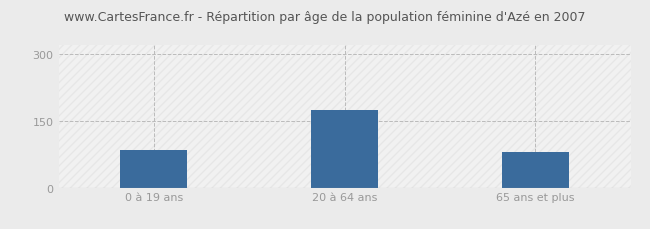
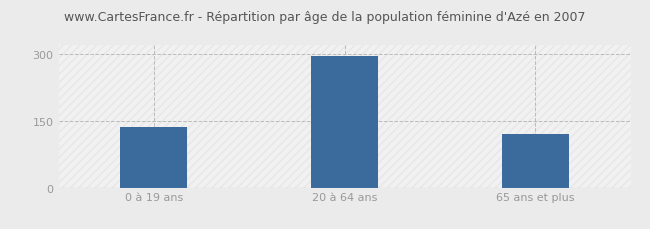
0 à 19 ans: 85 -> 135
20 à 64 ans: 175 -> 295
65 ans et plus: 80 -> 120
